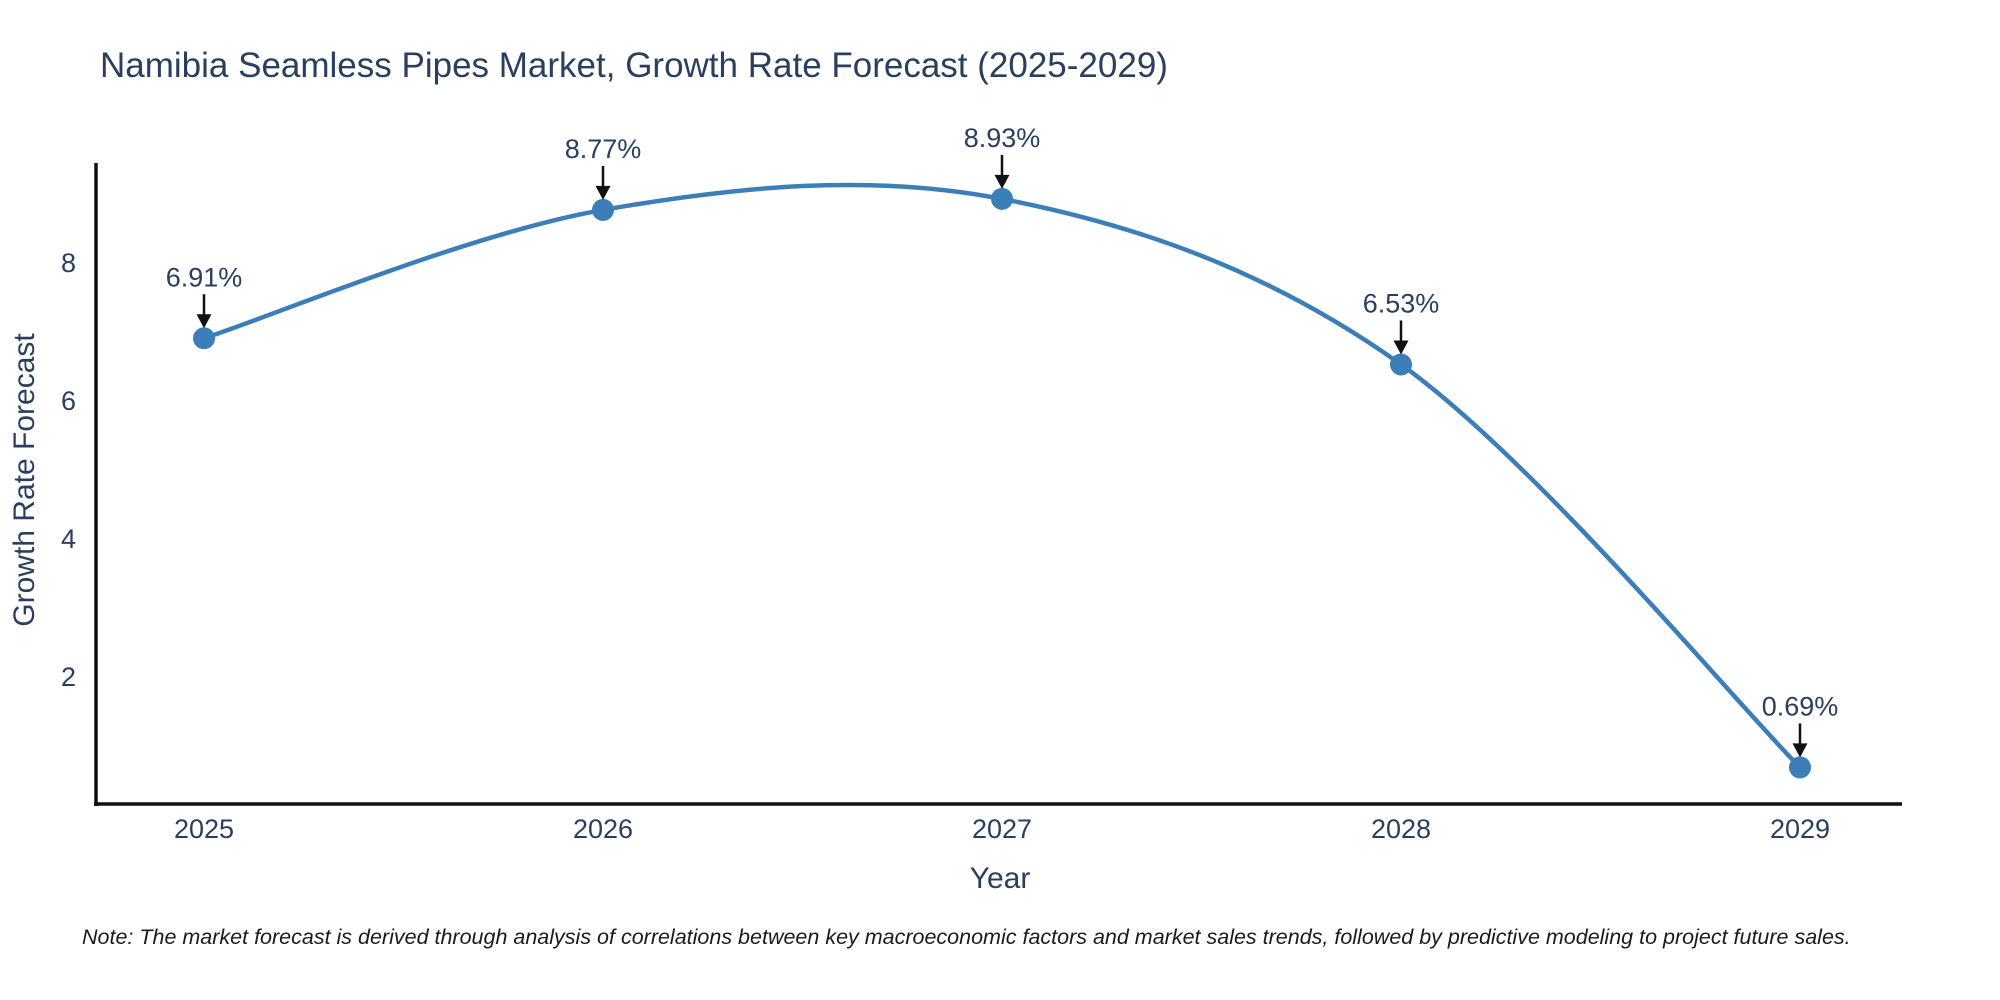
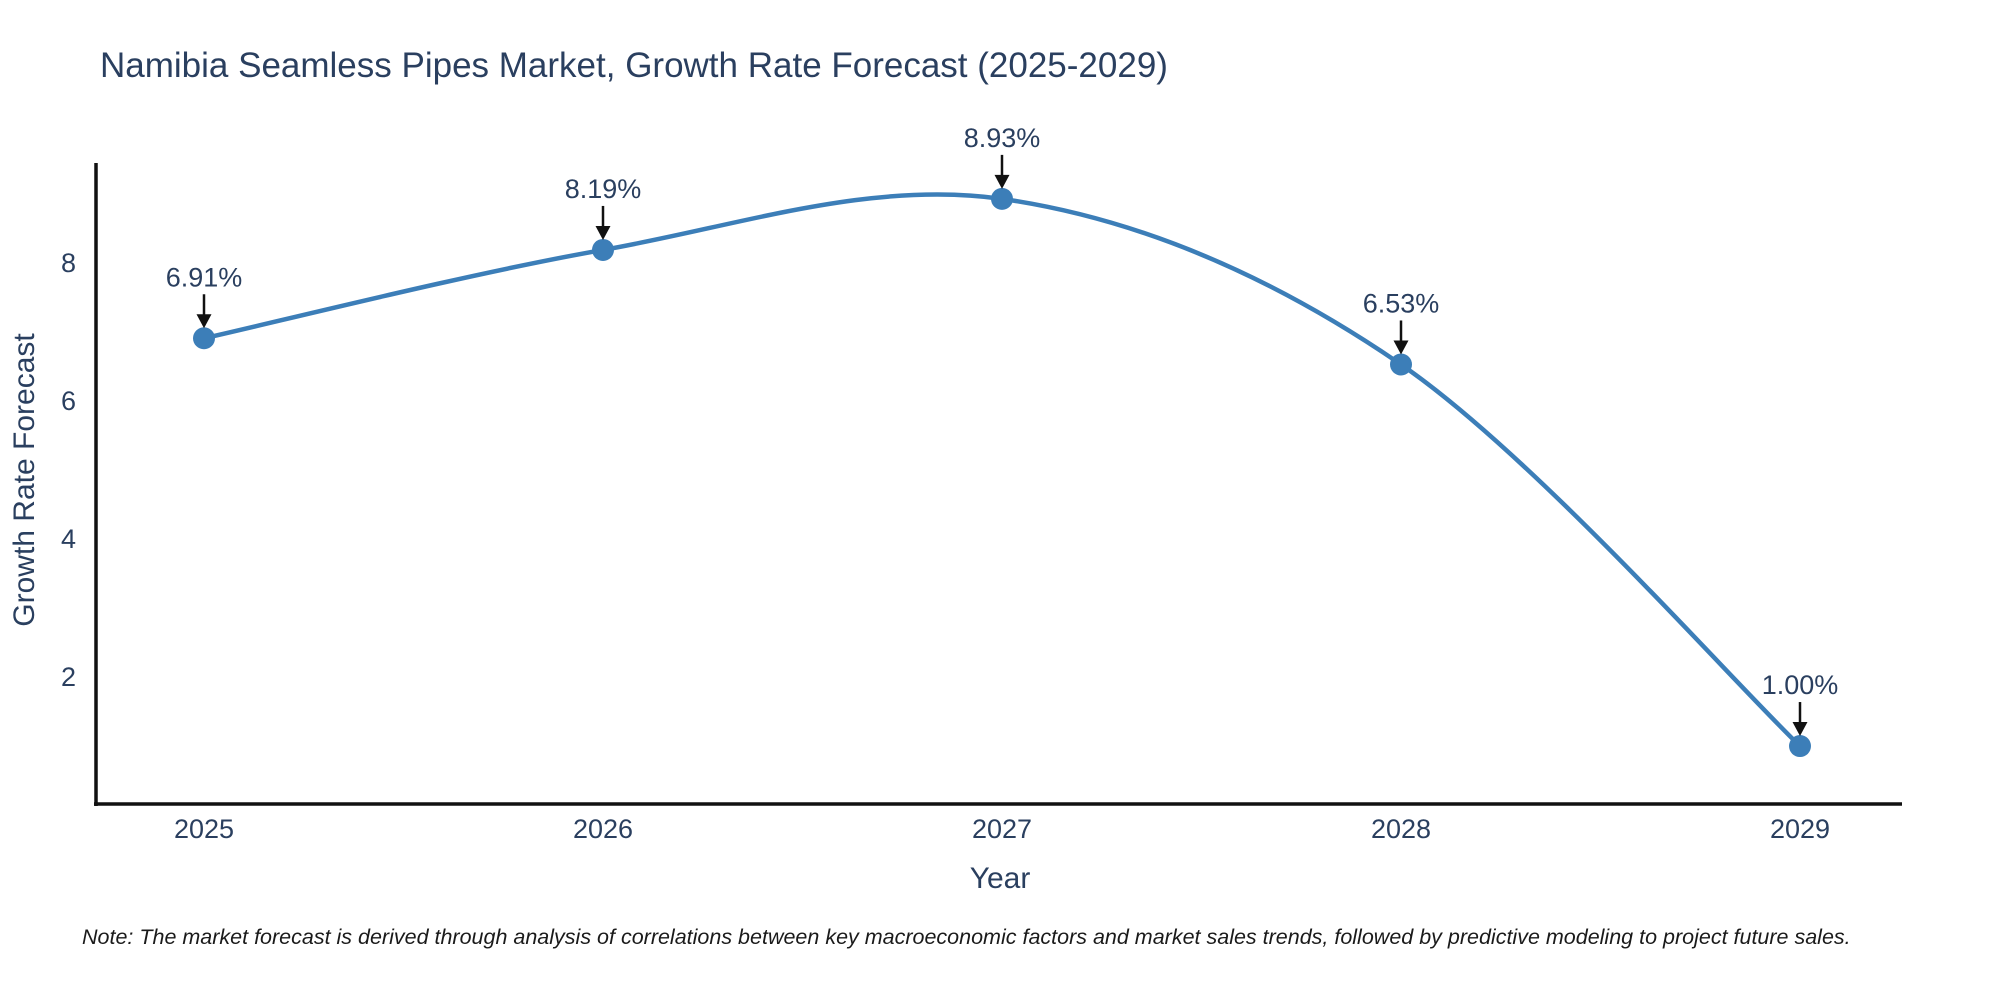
2026: 8.77% -> 8.19%
2029: 0.69% -> 1.00%
